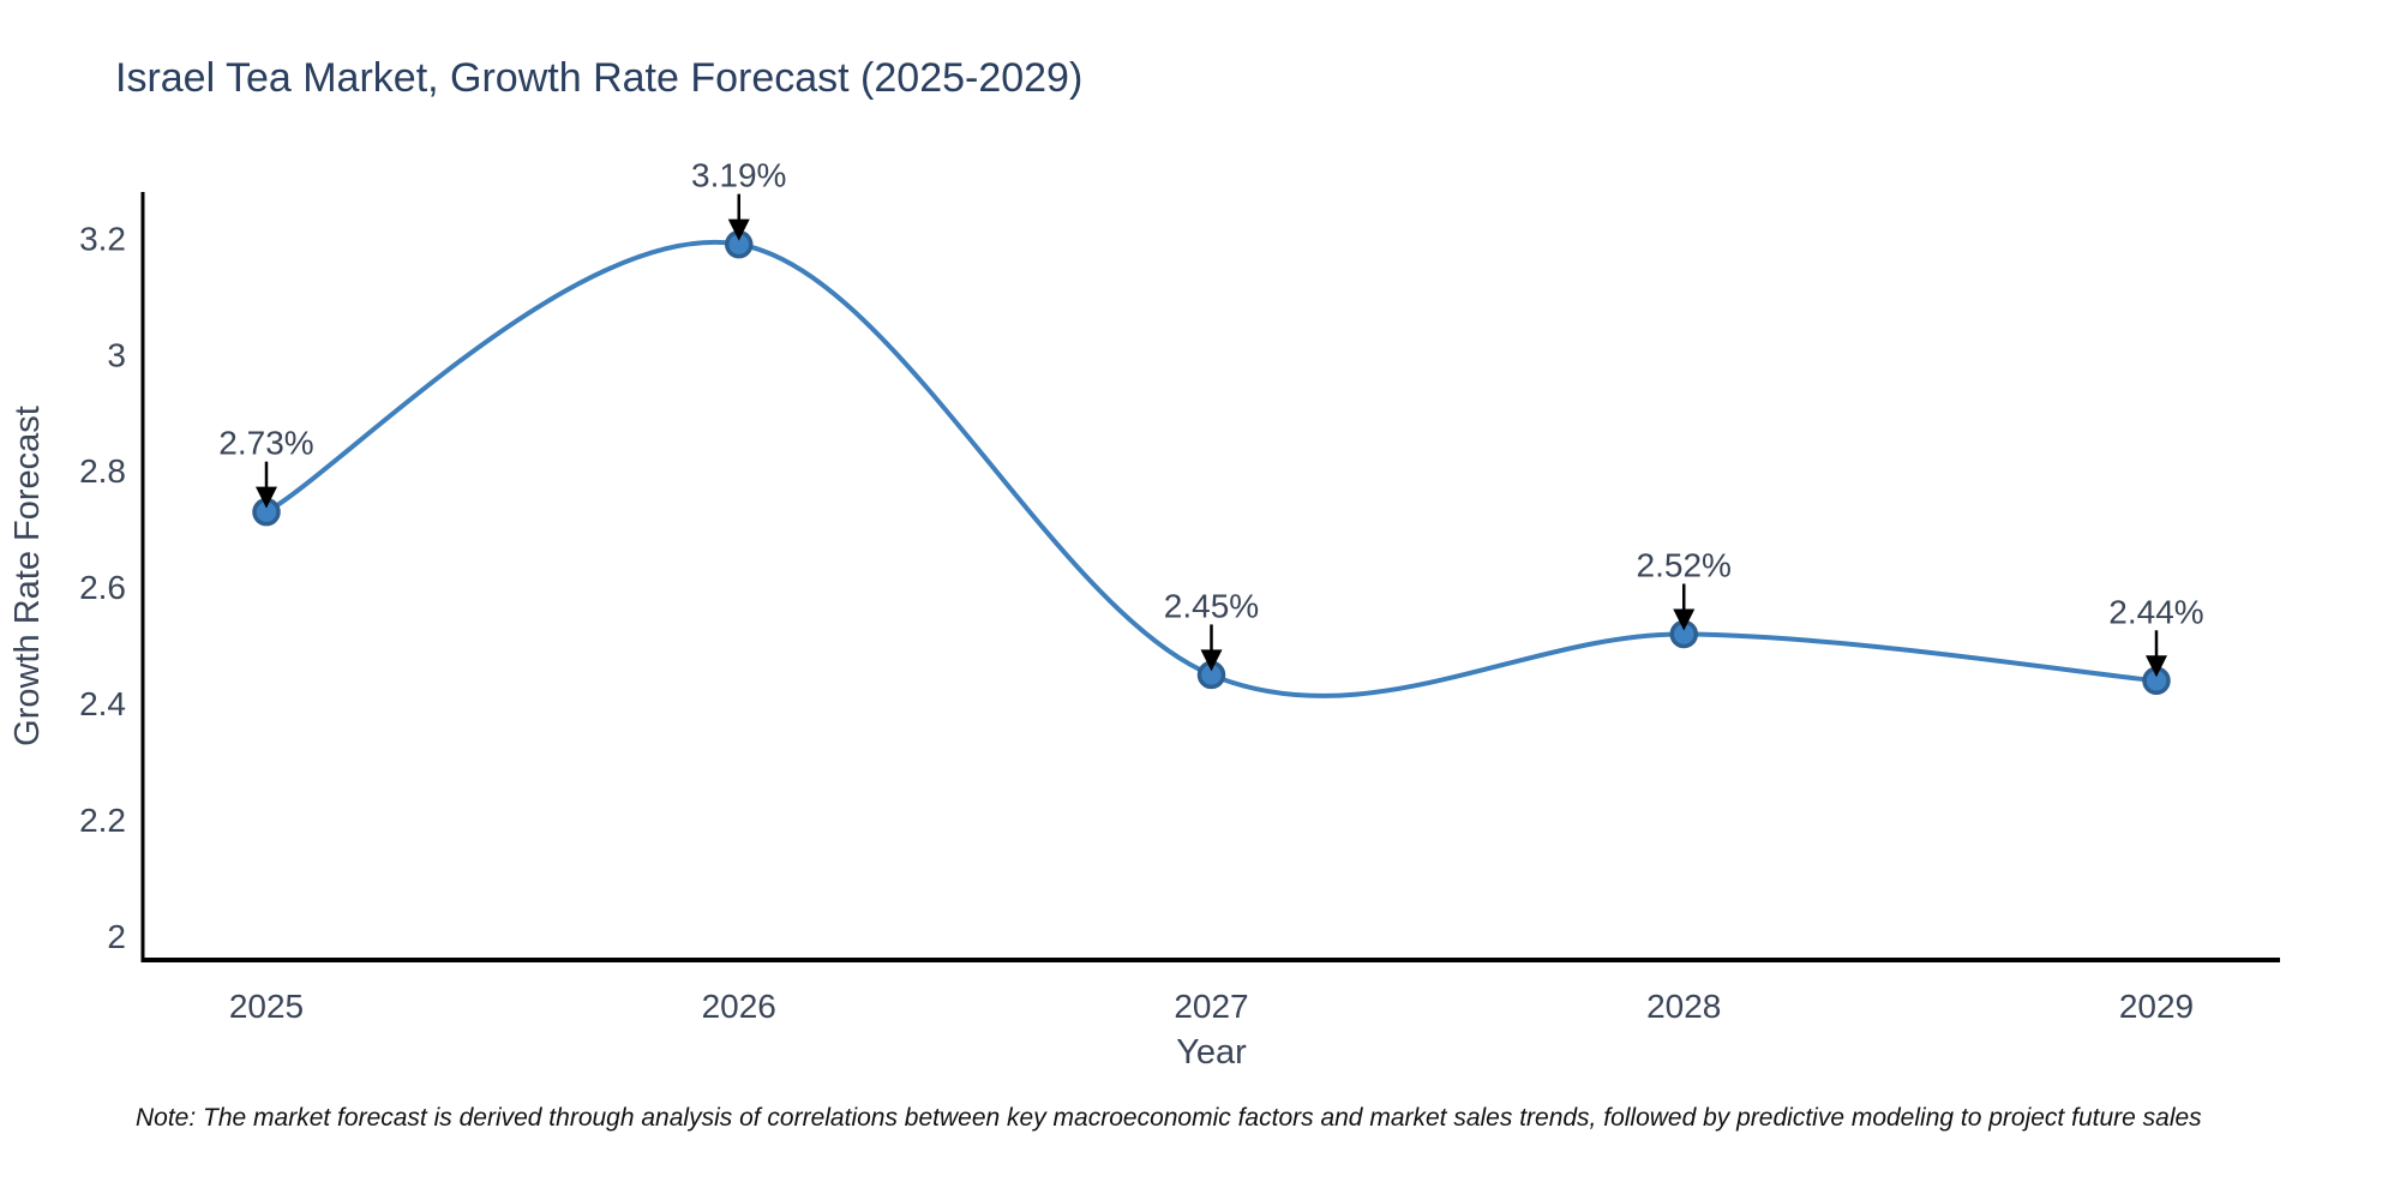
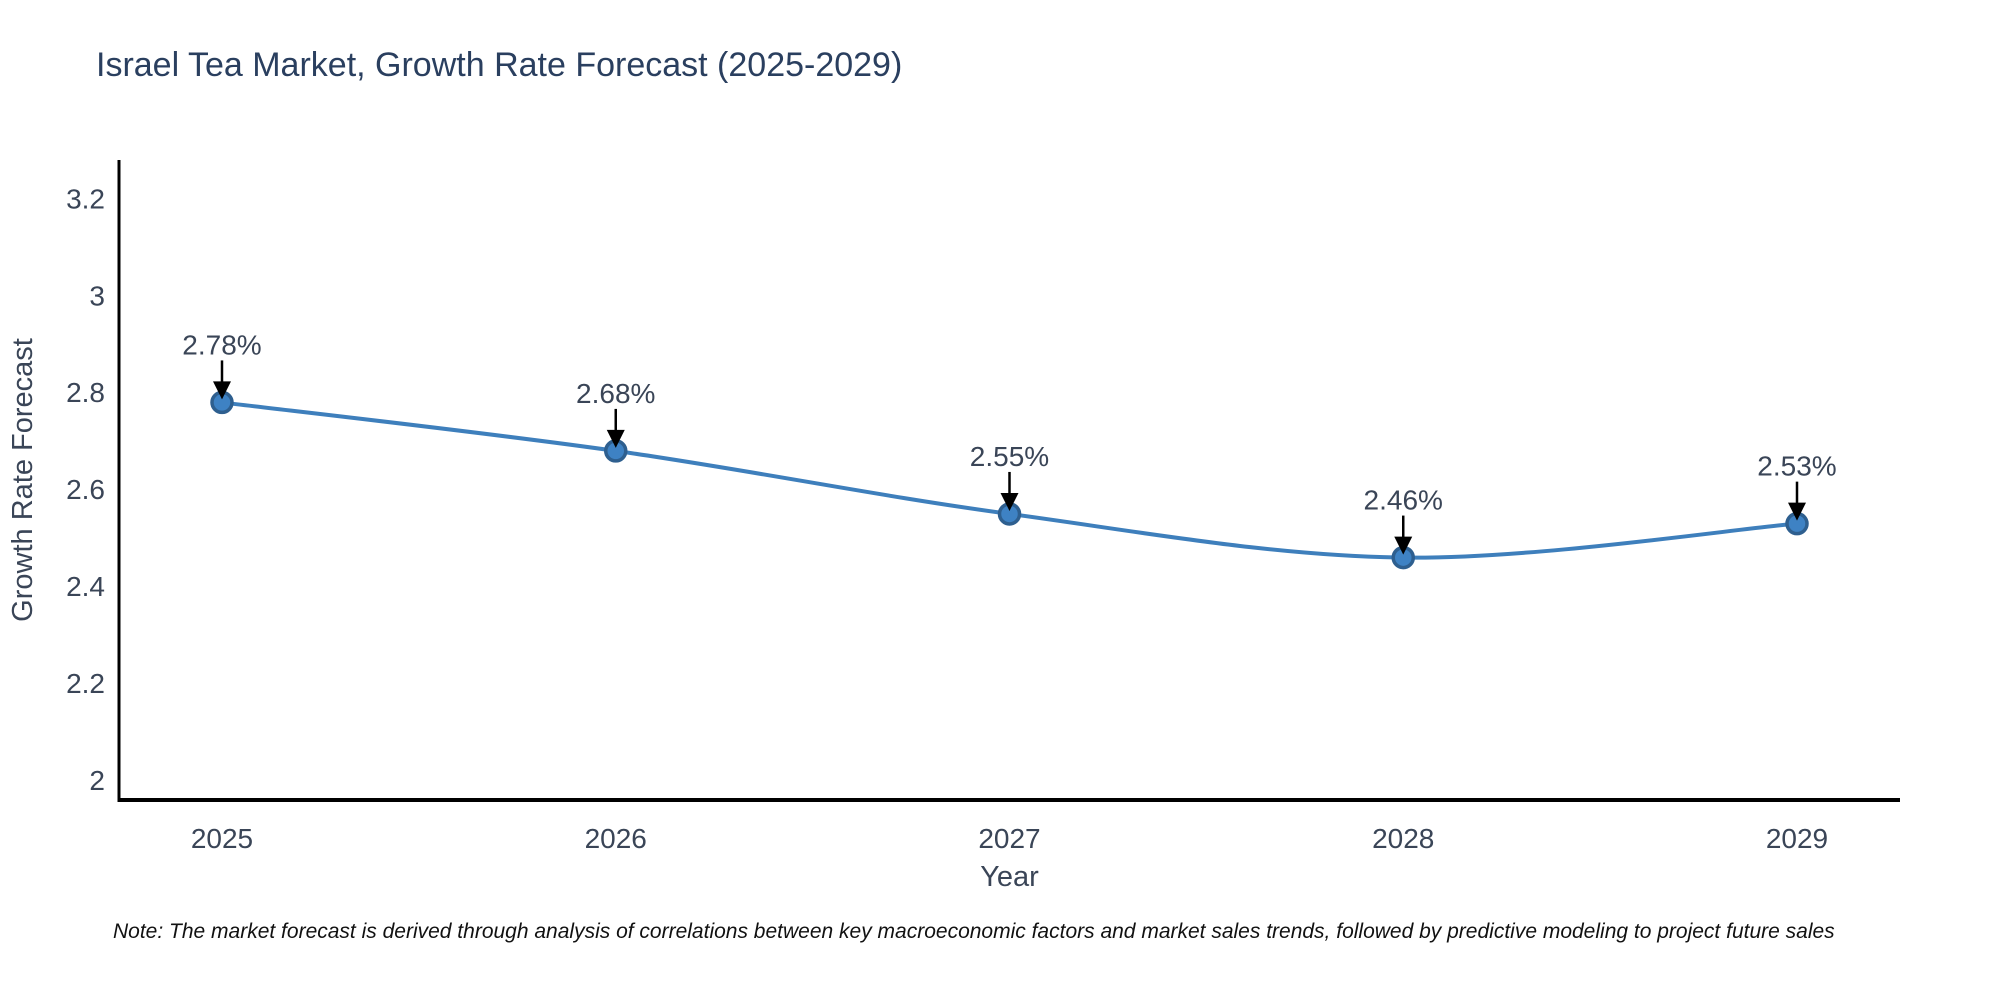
2025: 2.73% -> 2.78%
2026: 3.19% -> 2.68%
2027: 2.45% -> 2.55%
2028: 2.52% -> 2.46%
2029: 2.44% -> 2.53%
